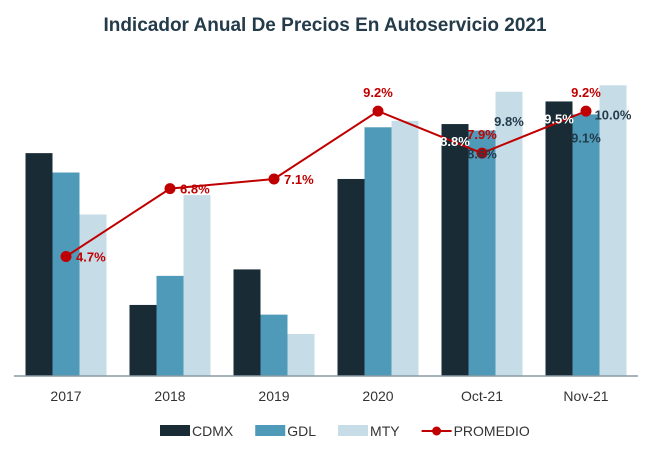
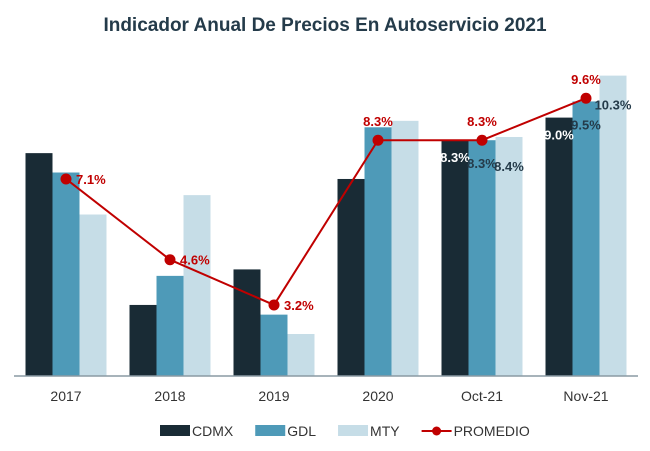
PROMEDIO/2017: 4.7% -> 7.1%
PROMEDIO/2018: 6.8% -> 4.6%
PROMEDIO/2019: 7.1% -> 3.2%
PROMEDIO/2020: 9.2% -> 8.3%
CDMX/Oct-21: 8.8% -> 8.3%
GDL/Oct-21: 8.6% -> 8.3%
MTY/Oct-21: 9.8% -> 8.4%
PROMEDIO/Oct-21: 7.9% -> 8.3%
CDMX/Nov-21: 9.5% -> 9.0%
GDL/Nov-21: 9.1% -> 9.5%
MTY/Nov-21: 10.0% -> 10.3%
PROMEDIO/Nov-21: 9.2% -> 9.6%
